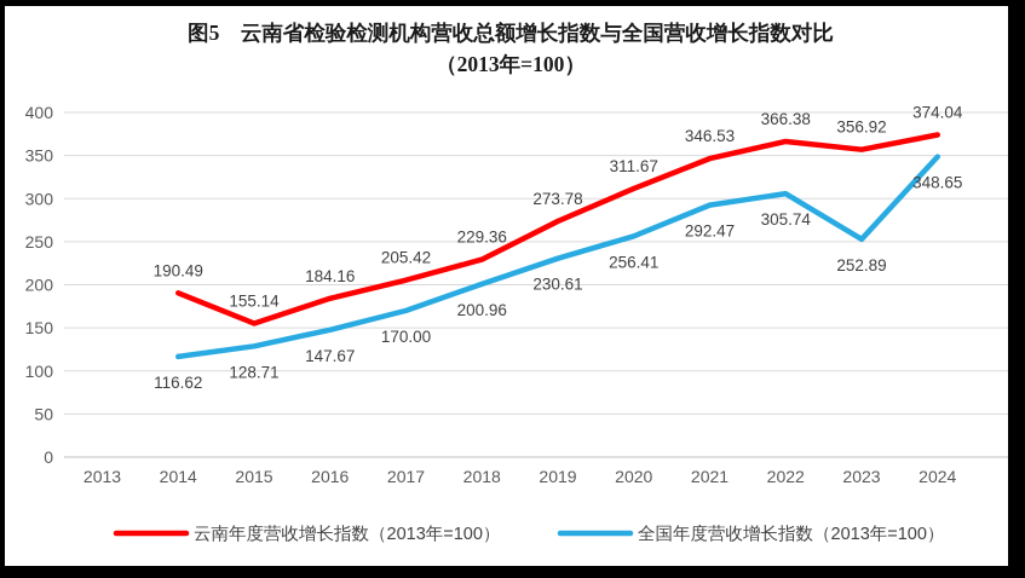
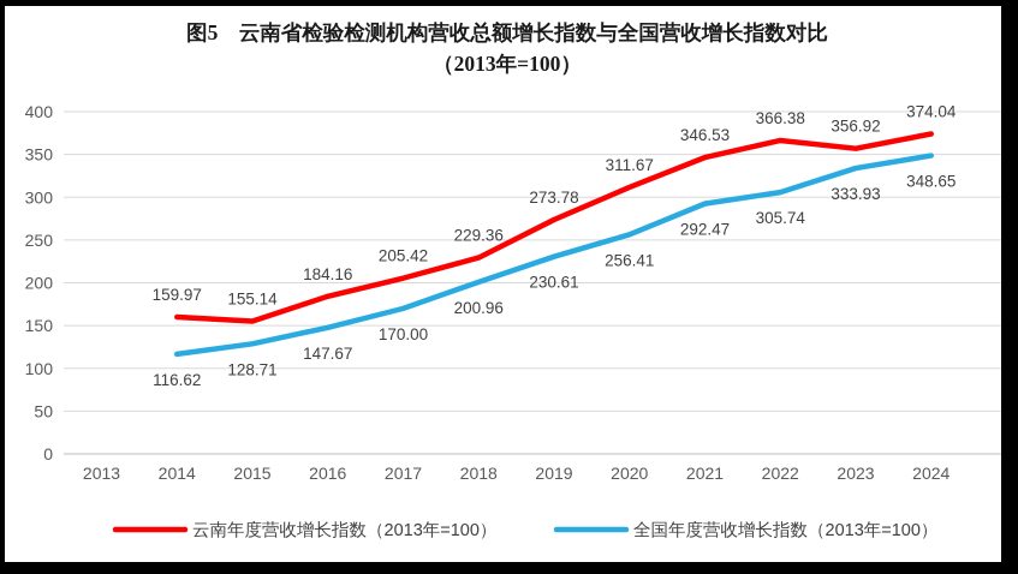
云南年度营收增长指数（2013年=100）/2014: 190.49 -> 159.97
全国年度营收增长指数（2013年=100）/2023: 252.89 -> 333.93
